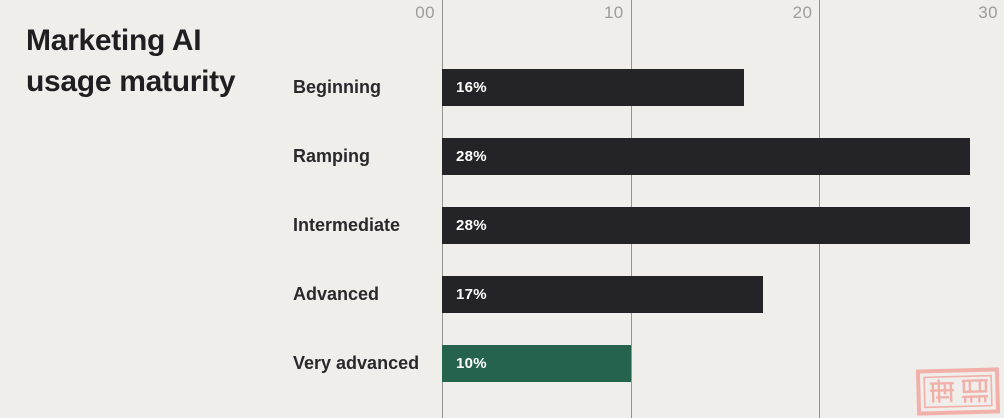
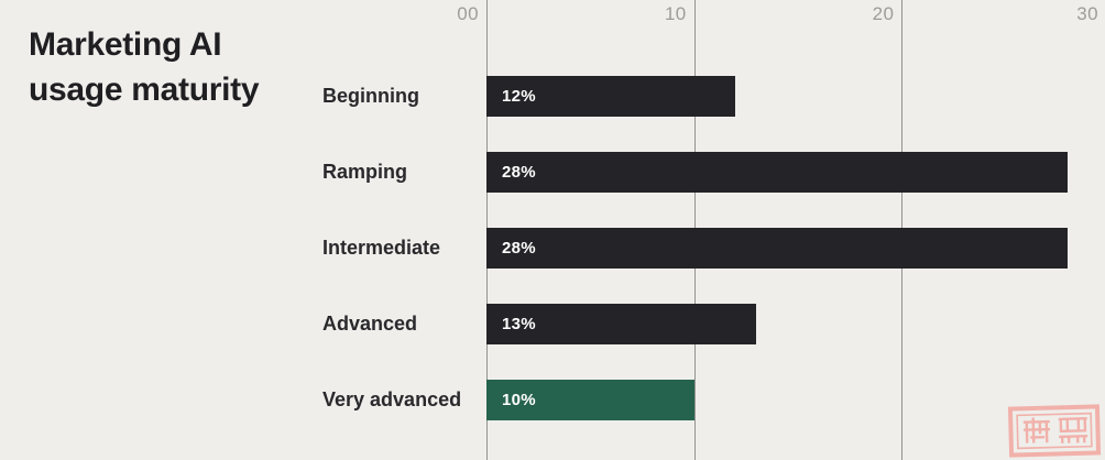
Beginning: 16% -> 12%
Advanced: 17% -> 13%
